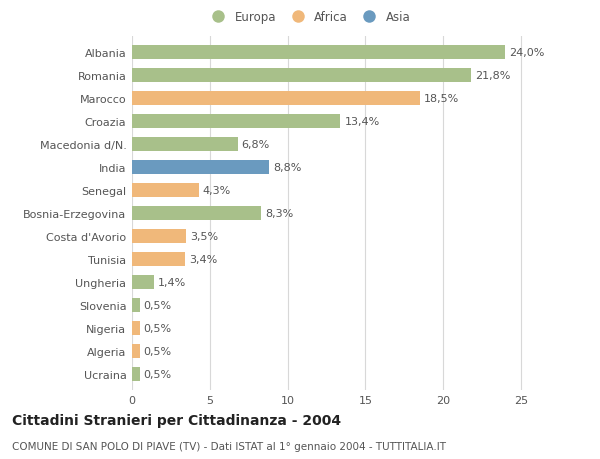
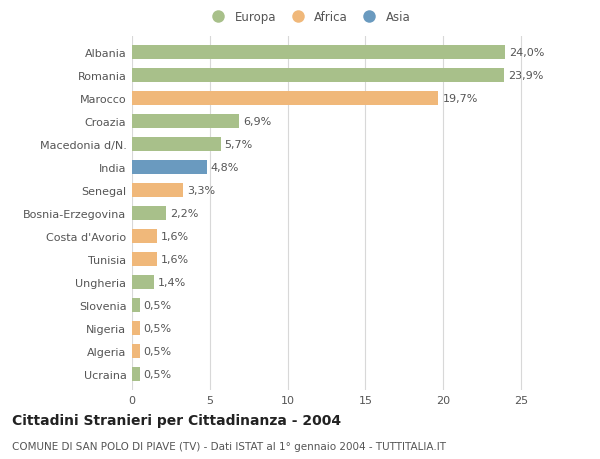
Romania: 21,8% -> 23,9%
Marocco: 18,5% -> 19,7%
Croazia: 13,4% -> 6,9%
Macedonia d/N.: 6,8% -> 5,7%
India: 8,8% -> 4,8%
Senegal: 4,3% -> 3,3%
Bosnia-Erzegovina: 8,3% -> 2,2%
Costa d'Avorio: 3,5% -> 1,6%
Tunisia: 3,4% -> 1,6%
